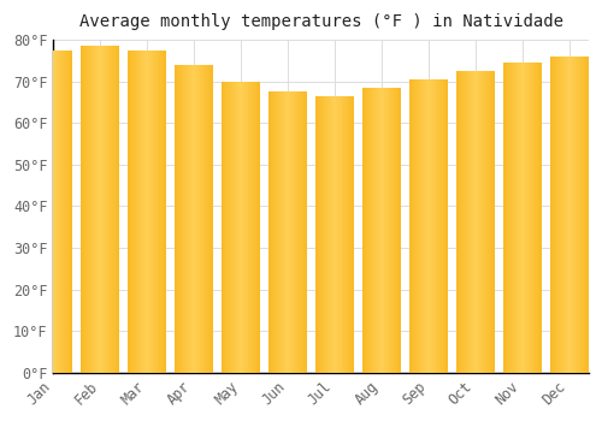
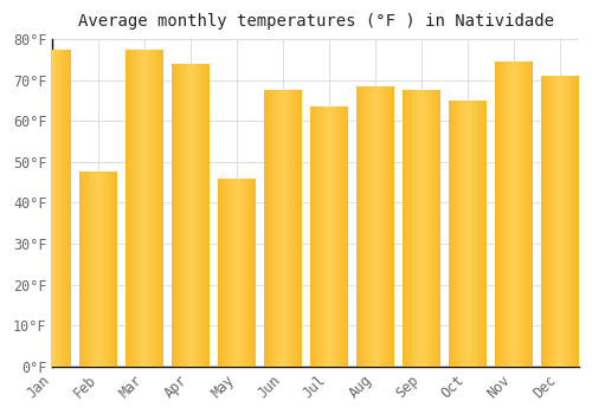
Feb: 78.5°F -> 47.5°F
May: 70.0°F -> 46.0°F
Jul: 66.5°F -> 63.5°F
Sep: 70.5°F -> 67.5°F
Oct: 72.5°F -> 65.0°F
Dec: 76.0°F -> 71.0°F
